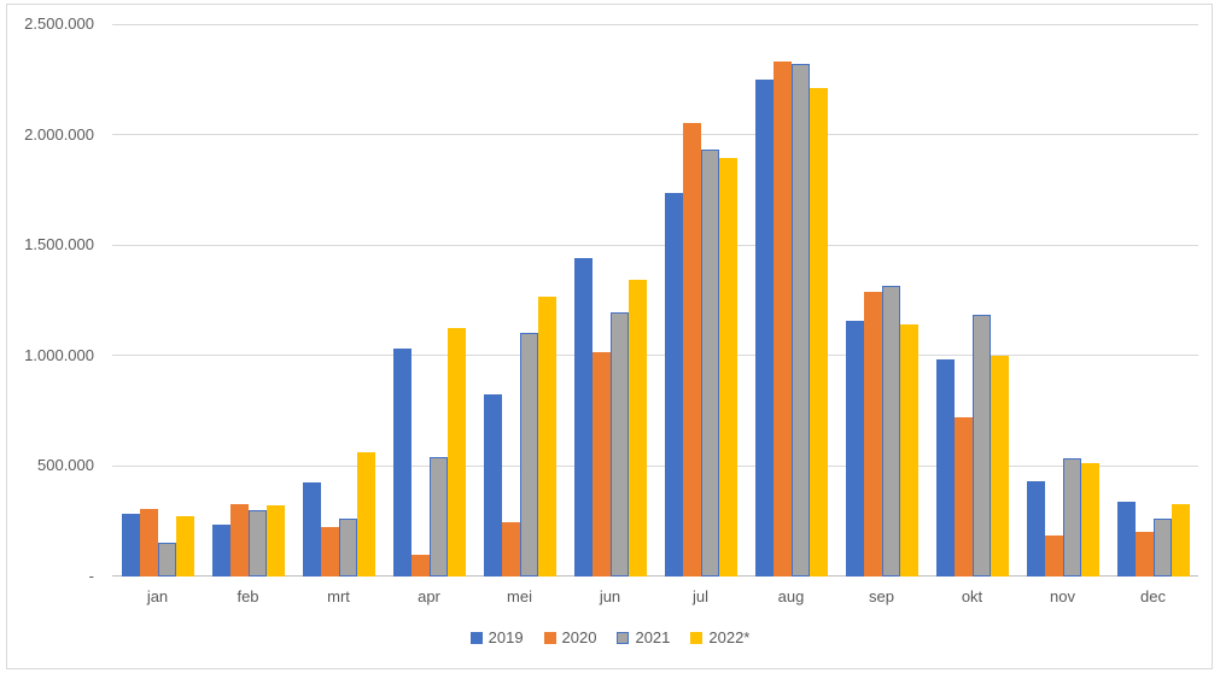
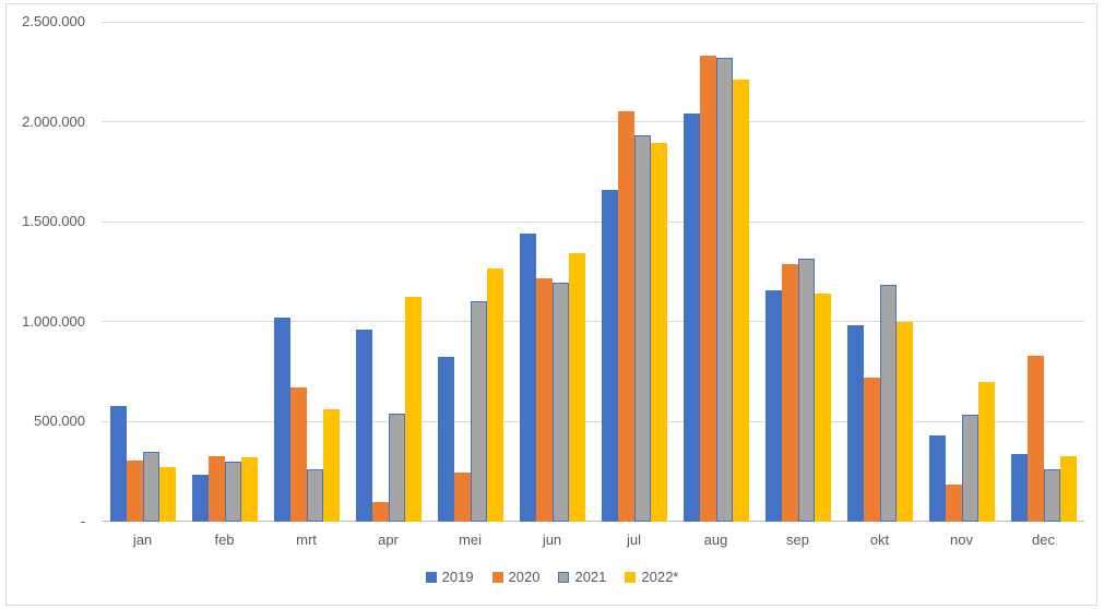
2019/jan: 280000 -> 580000
2021/jan: 160000 -> 350000
2019/mrt: 420000 -> 1020000
2020/mrt: 220000 -> 670000
2019/apr: 1030000 -> 960000
2020/jun: 1020000 -> 1220000
2019/jul: 1740000 -> 1660000
2019/aug: 2250000 -> 2040000
2022*/nov: 520000 -> 700000
2020/dec: 200000 -> 830000
